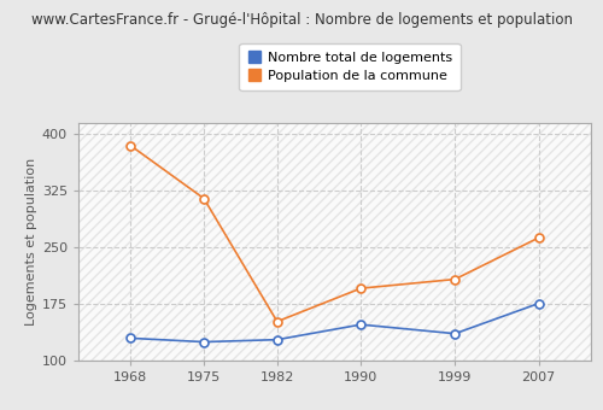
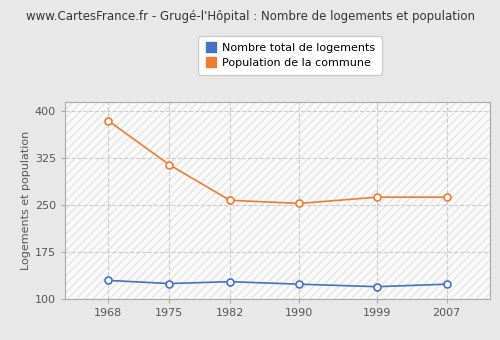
Population de la commune/1982: 152 -> 258
Nombre total de logements/1990: 148 -> 124
Population de la commune/1990: 196 -> 253
Nombre total de logements/1999: 136 -> 120
Population de la commune/1999: 208 -> 263
Nombre total de logements/2007: 176 -> 124
